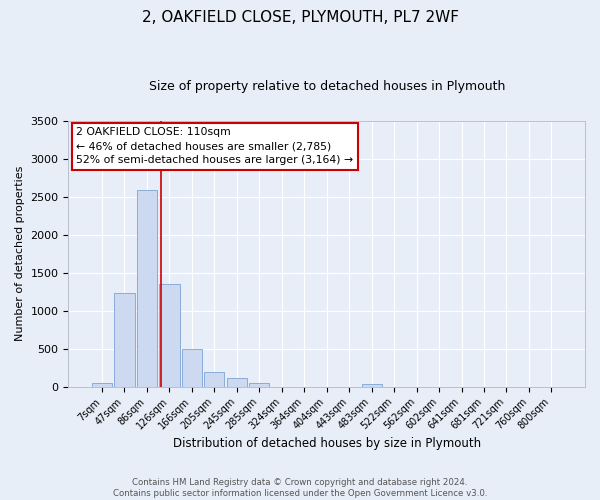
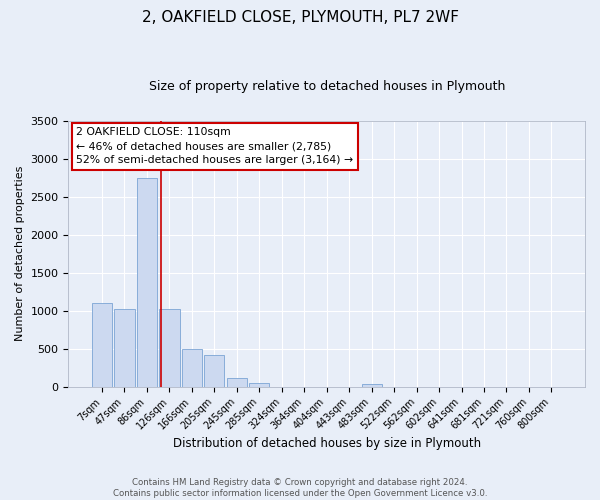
7sqm: 50 -> 1100
47sqm: 1230 -> 1020
86sqm: 2590 -> 2740
126sqm: 1350 -> 1020
205sqm: 200 -> 420
